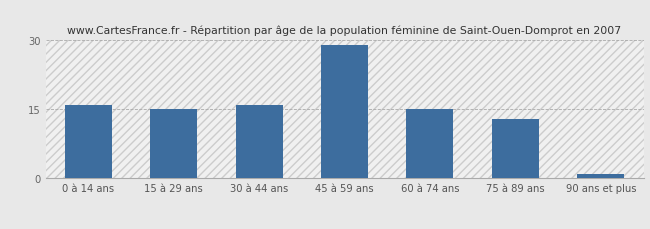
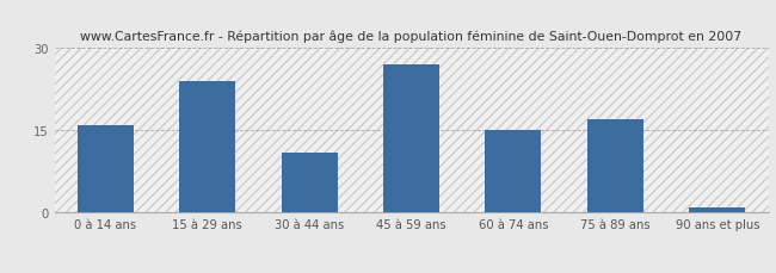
15 à 29 ans: 15 -> 24
30 à 44 ans: 16 -> 11
45 à 59 ans: 29 -> 27
75 à 89 ans: 13 -> 17
